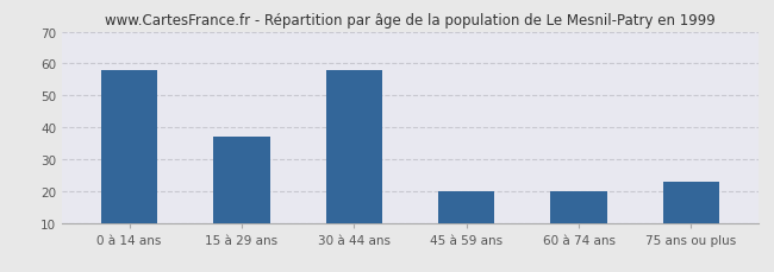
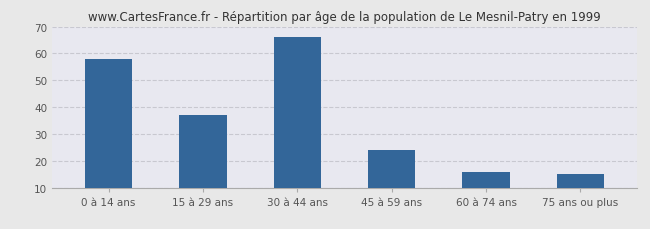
30 à 44 ans: 58 -> 66
45 à 59 ans: 20 -> 24
60 à 74 ans: 20 -> 16
75 ans ou plus: 23 -> 15
